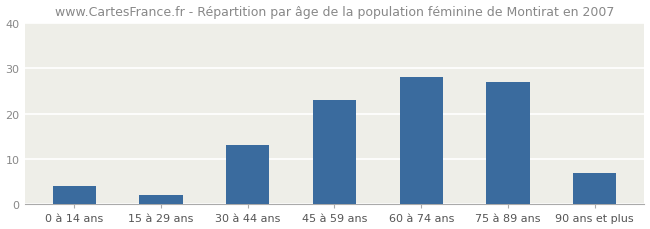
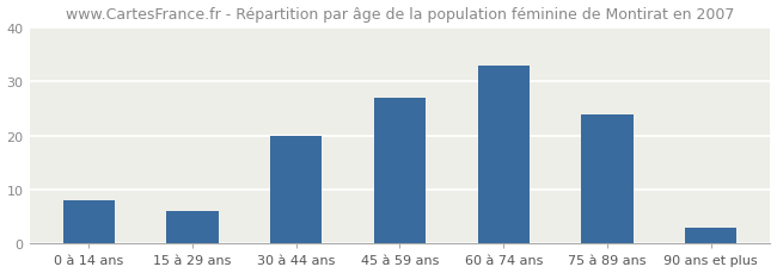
0 à 14 ans: 4 -> 8
15 à 29 ans: 2 -> 6
30 à 44 ans: 13 -> 20
45 à 59 ans: 23 -> 27
60 à 74 ans: 28 -> 33
75 à 89 ans: 27 -> 24
90 ans et plus: 7 -> 3
